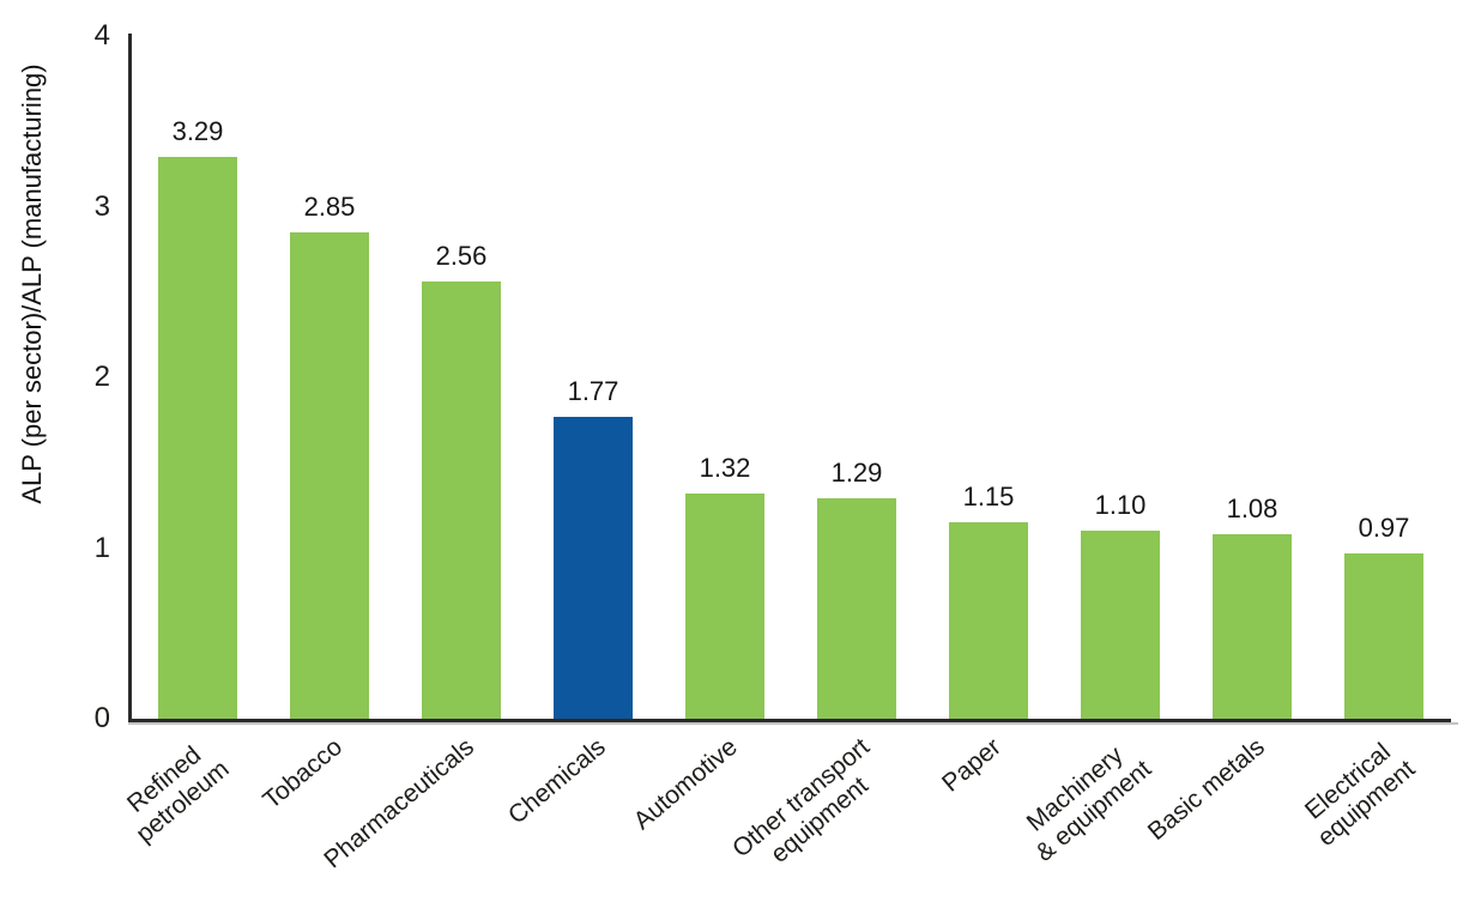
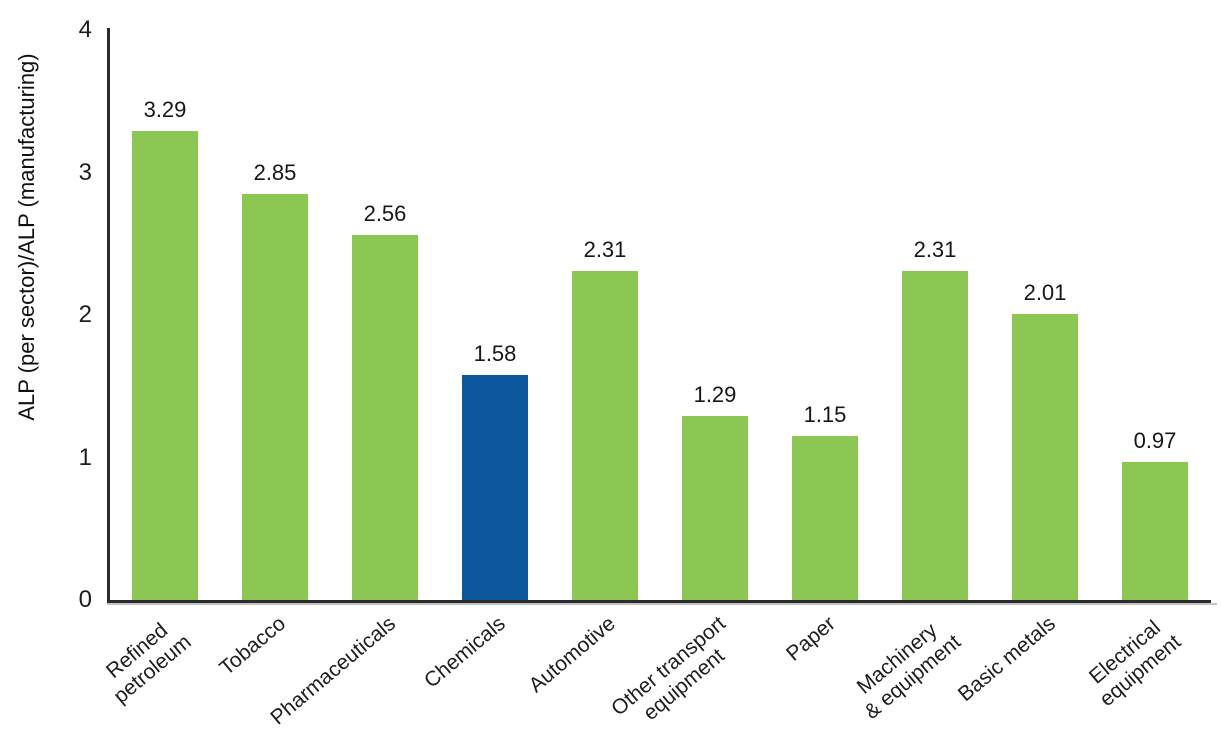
Chemicals: 1.77 -> 1.58
Automotive: 1.32 -> 2.31
Machinery & equipment: 1.10 -> 2.31
Basic metals: 1.08 -> 2.01
